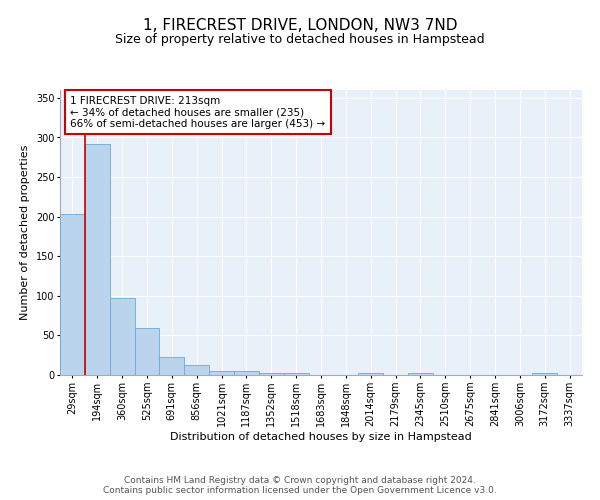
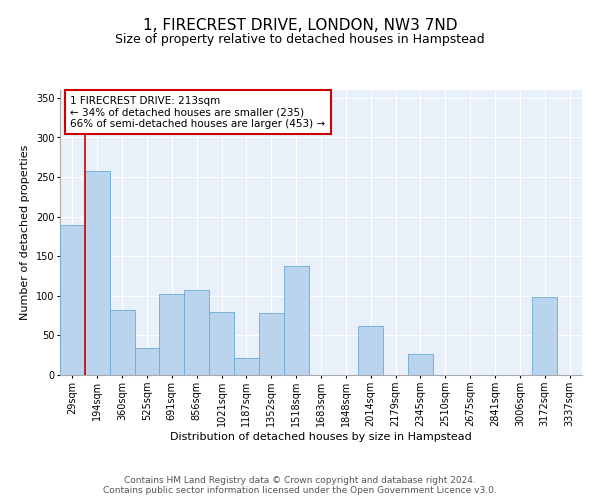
29sqm: 203 -> 190
194sqm: 292 -> 258
360sqm: 97 -> 82
525sqm: 59 -> 34
691sqm: 23 -> 102
856sqm: 13 -> 108
1021sqm: 5 -> 80
1187sqm: 5 -> 22
1352sqm: 3 -> 78
1518sqm: 2 -> 138
2014sqm: 2 -> 62
2345sqm: 2 -> 26
3172sqm: 2 -> 98
